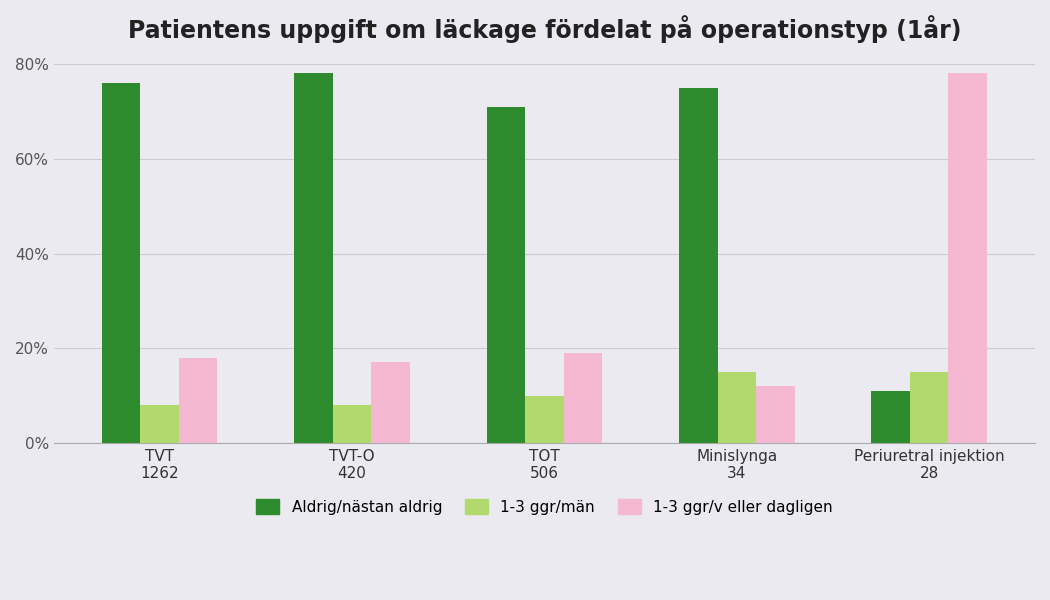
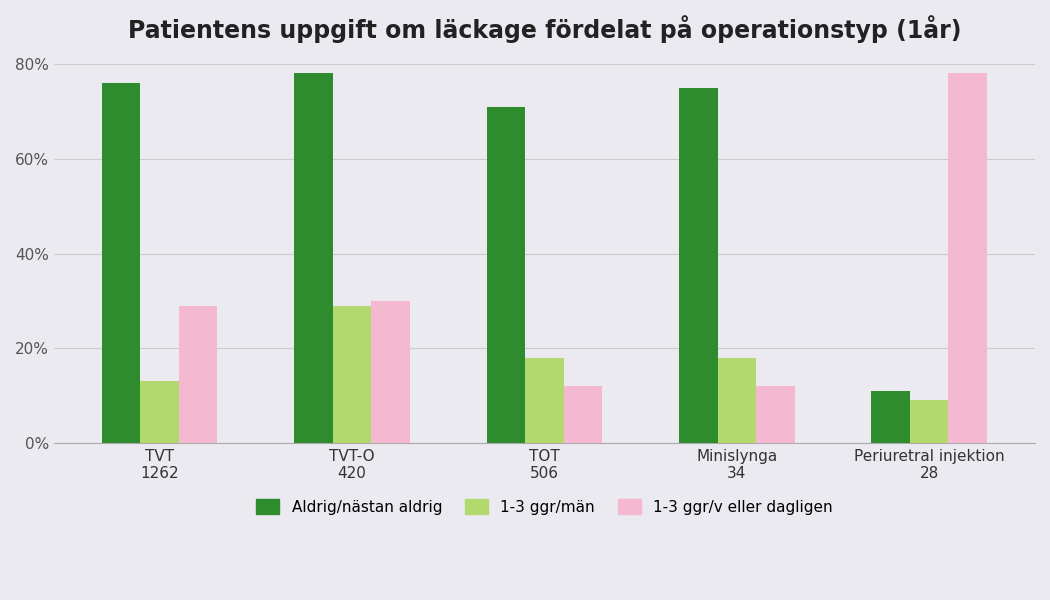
1-3 ggr/män/TVT 1262: 8% -> 13%
1-3 ggr/v eller dagligen/TVT 1262: 18% -> 29%
1-3 ggr/män/TVT-O 420: 8% -> 29%
1-3 ggr/v eller dagligen/TVT-O 420: 17% -> 30%
1-3 ggr/män/TOT 506: 10% -> 18%
1-3 ggr/v eller dagligen/TOT 506: 19% -> 12%
1-3 ggr/män/Minislynga 34: 15% -> 18%
1-3 ggr/män/Periuretral injektion 28: 15% -> 9%
